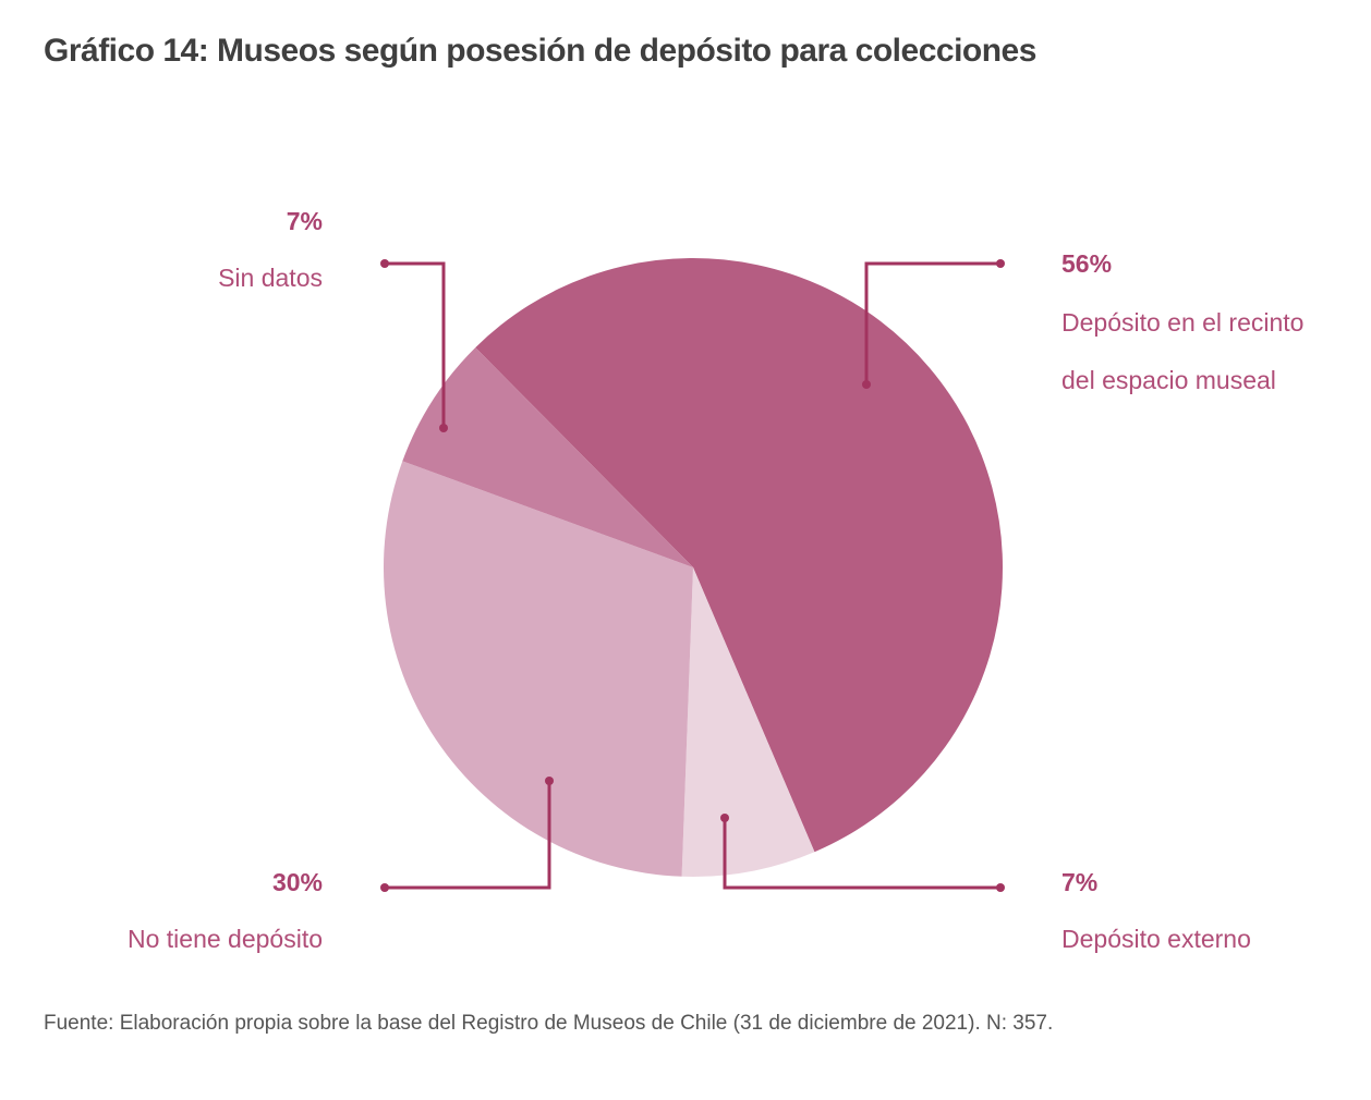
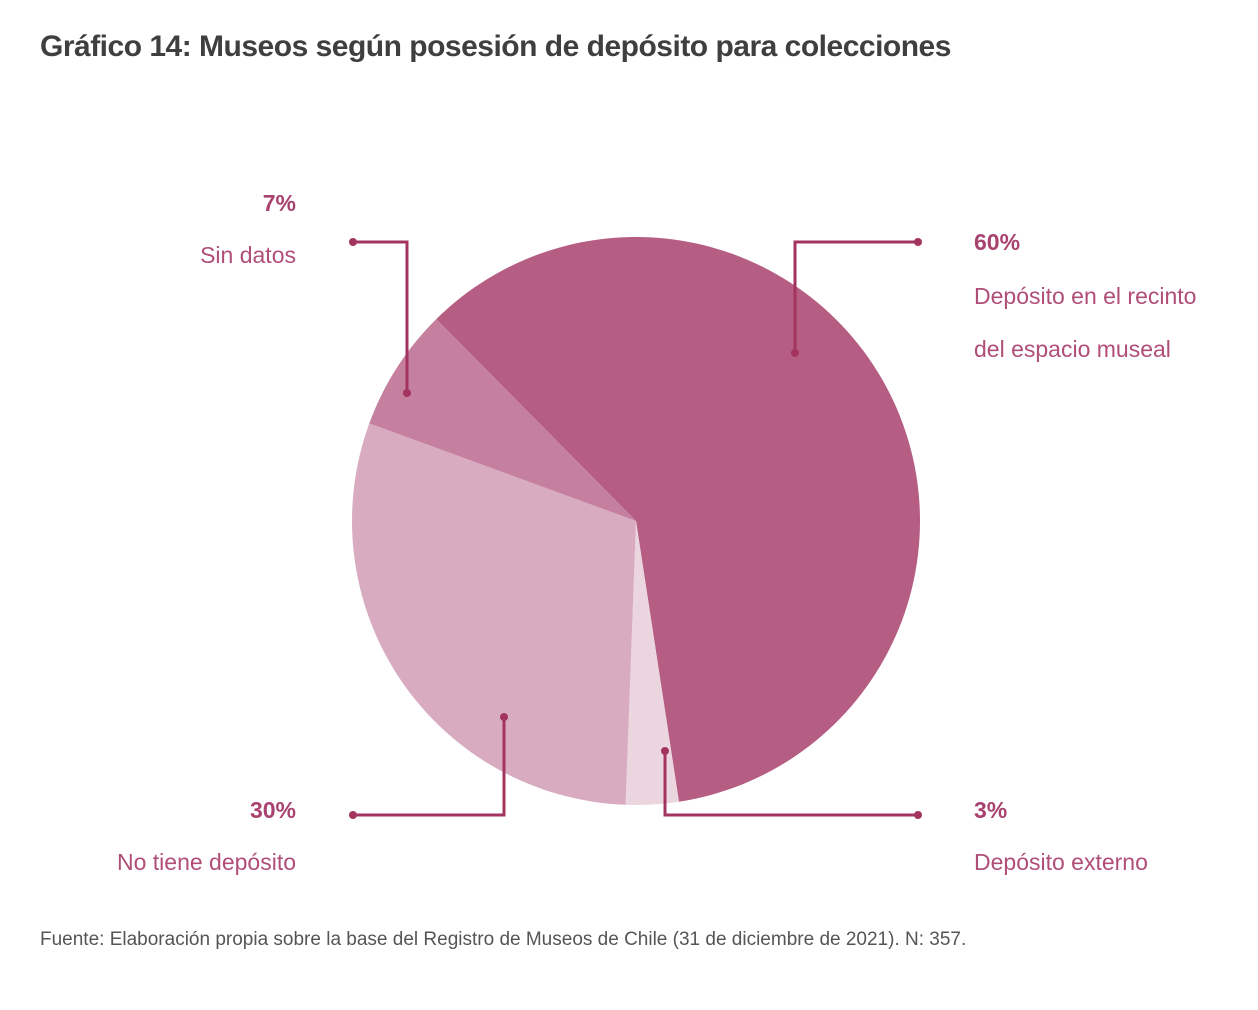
Depósito en el recinto del espacio museal: 56% -> 60%
Depósito externo: 7% -> 3%
